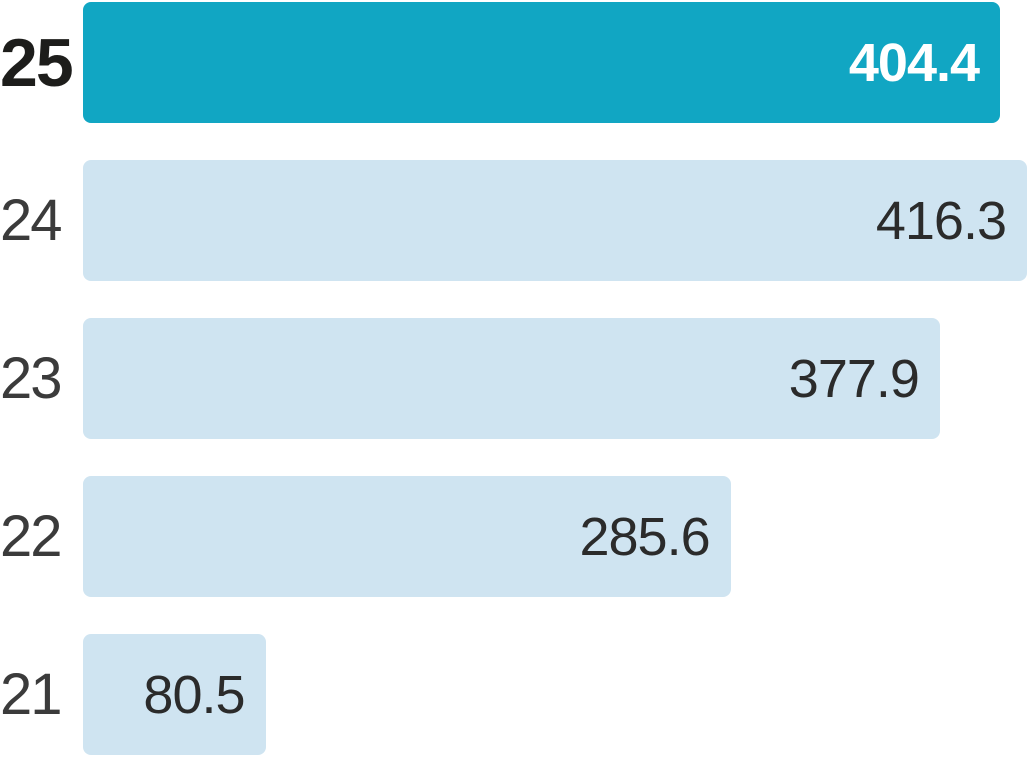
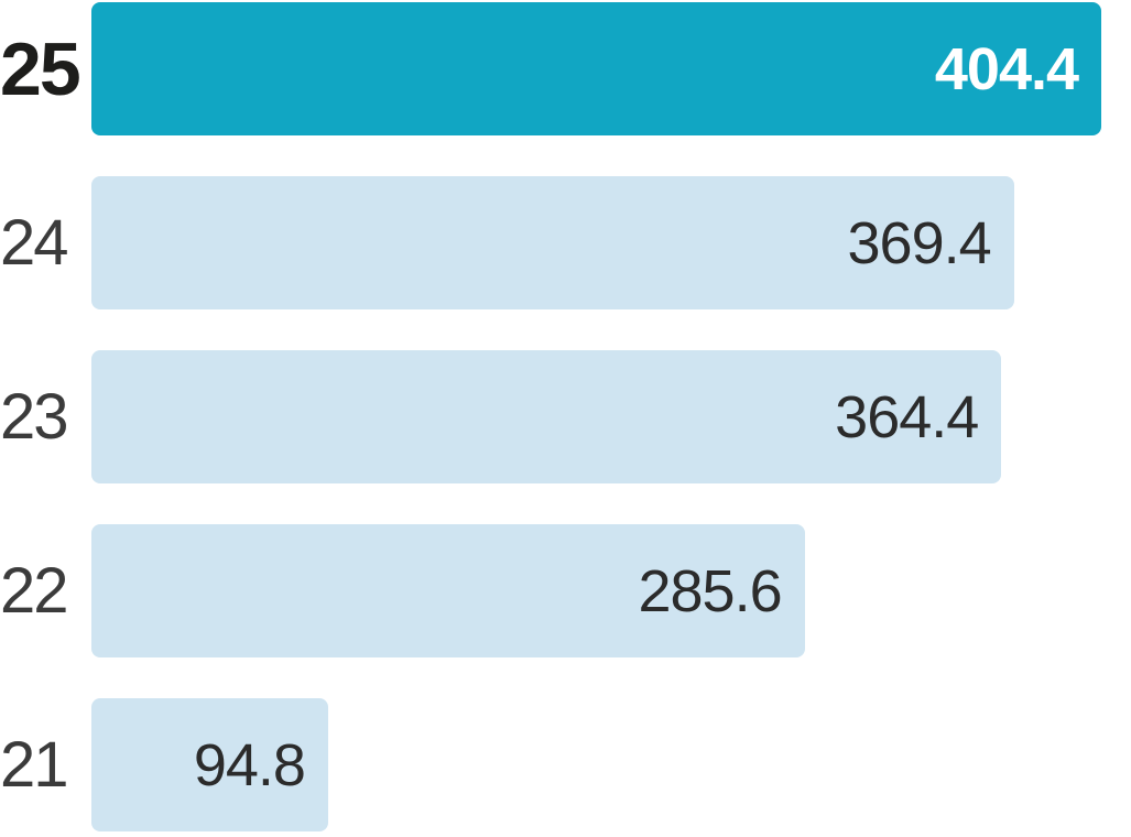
24: 416.3 -> 369.4
23: 377.9 -> 364.4
21: 80.5 -> 94.8
